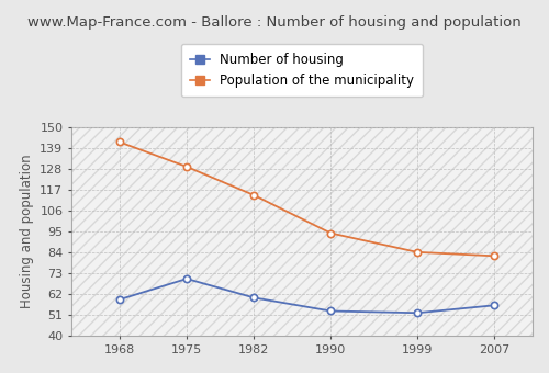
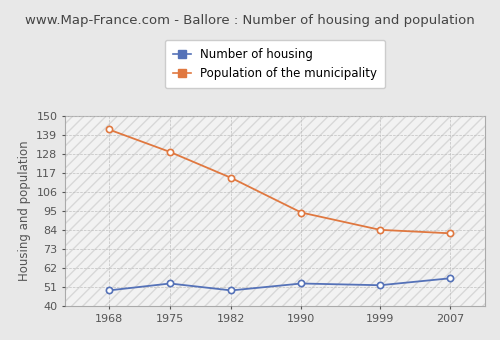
Number of housing/1968: 59 -> 49
Number of housing/1975: 70 -> 53
Number of housing/1982: 60 -> 49
